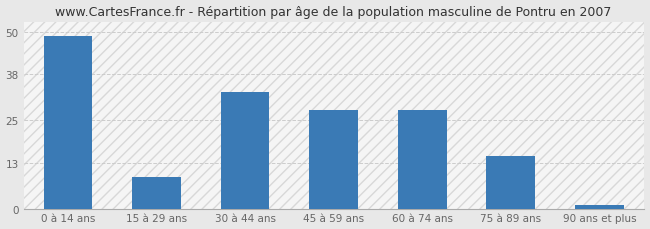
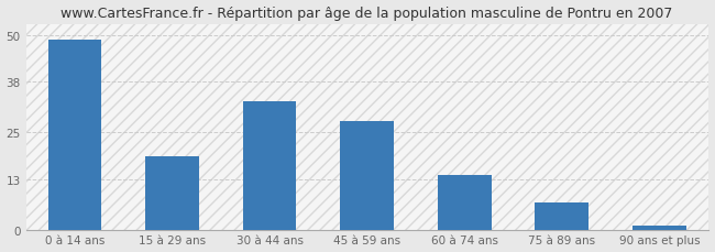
15 à 29 ans: 9 -> 19
60 à 74 ans: 28 -> 14
75 à 89 ans: 15 -> 7
